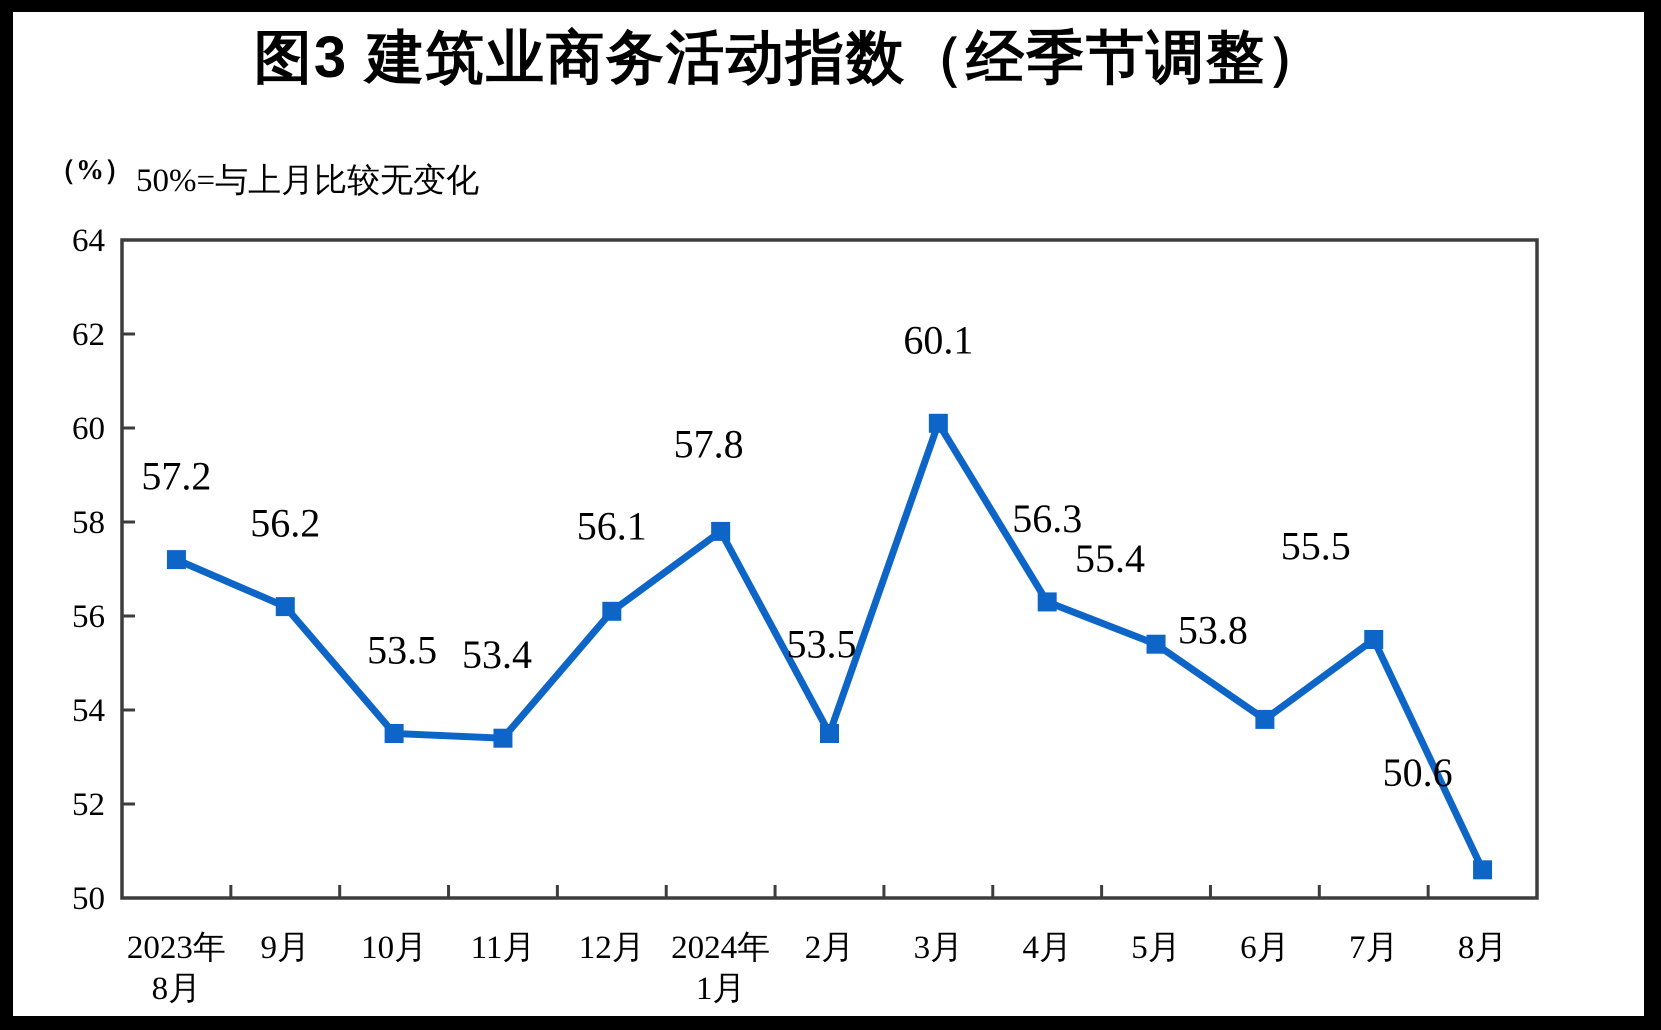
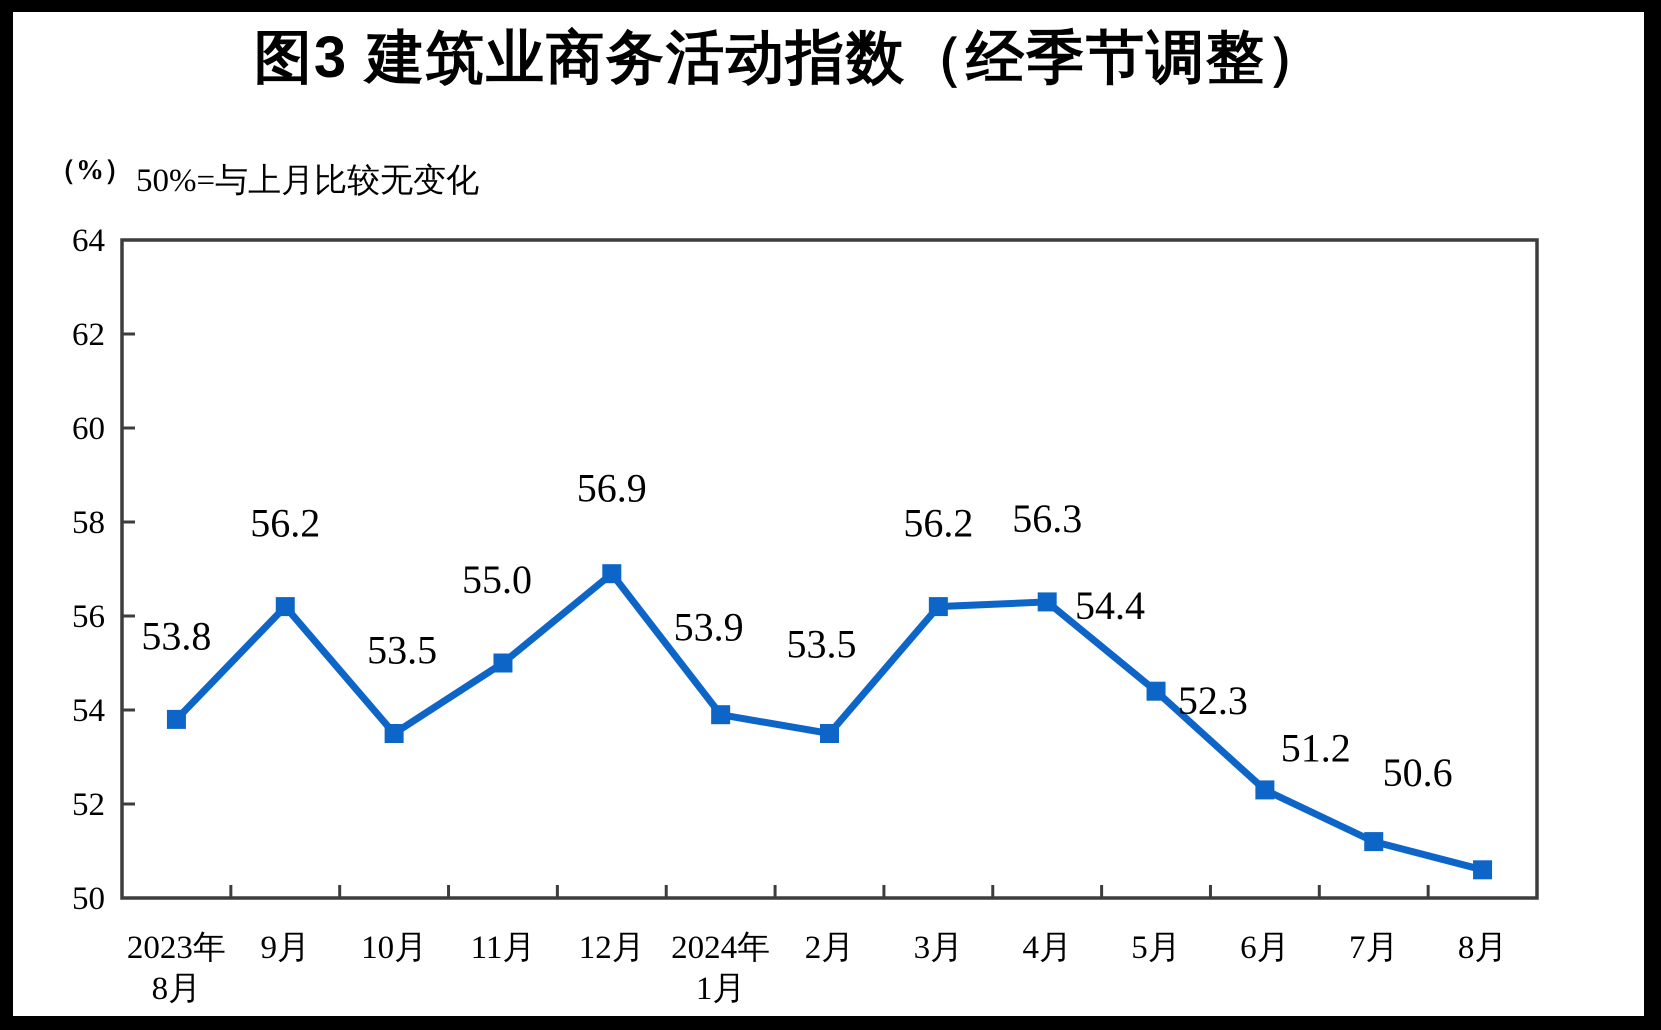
2023年 8月: 57.2 -> 53.8
11月: 53.4 -> 55.0
12月: 56.1 -> 56.9
2024年 1月: 57.8 -> 53.9
3月: 60.1 -> 56.2
5月: 55.4 -> 54.4
6月: 53.8 -> 52.3
7月: 55.5 -> 51.2
